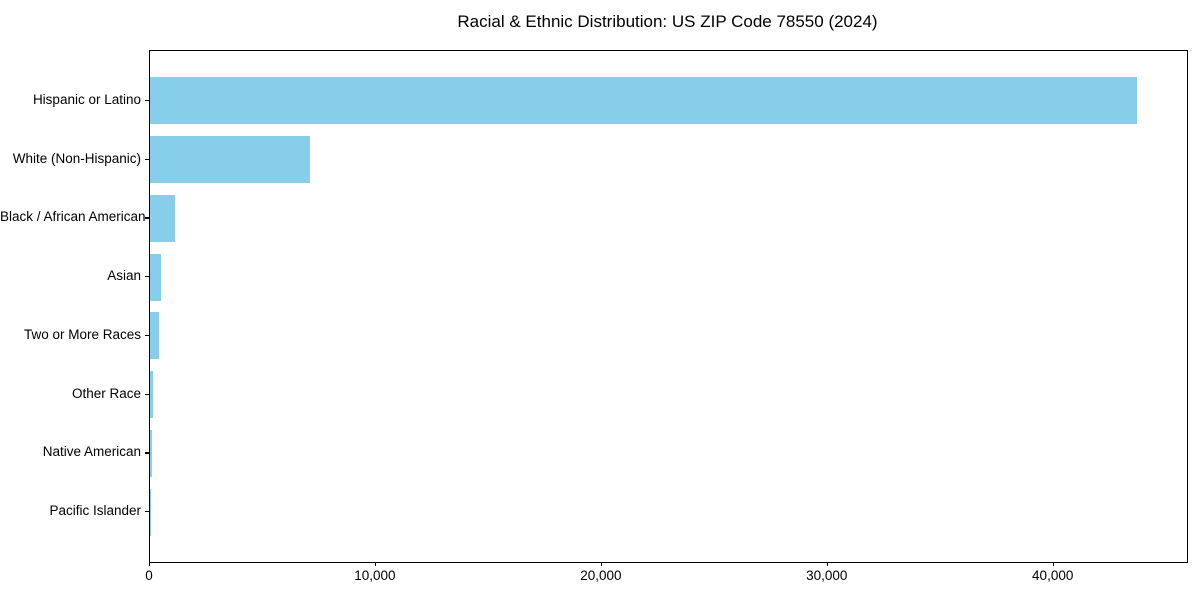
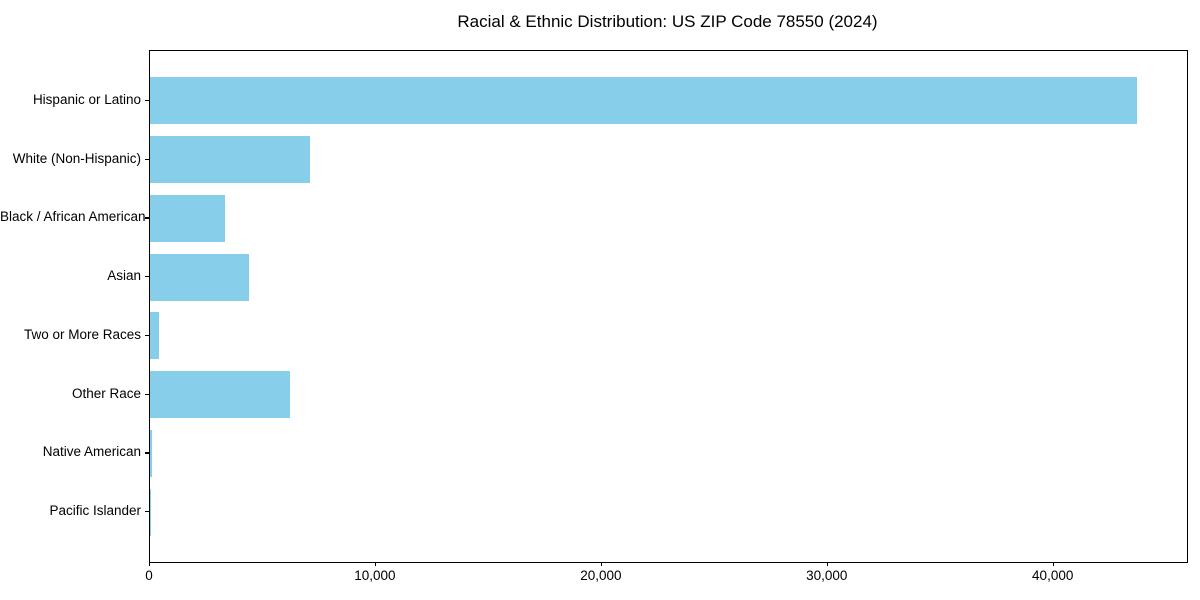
Black / African American: 1100 -> 3300
Asian: 500 -> 4400
Other Race: 200 -> 6200
